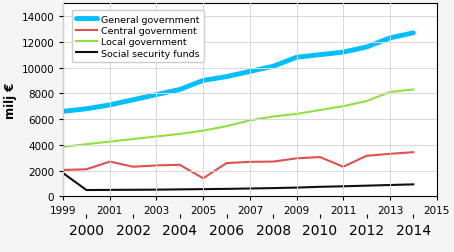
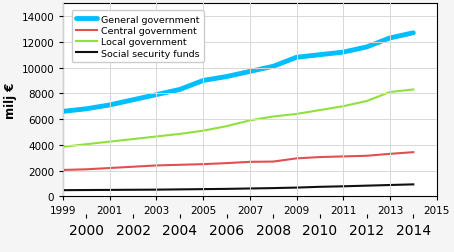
Social security funds/1999: 1800 -> 500
Central government/2001: 2700 -> 2200
Central government/2005: 1400 -> 2500
Central government/2011: 2300 -> 3100
